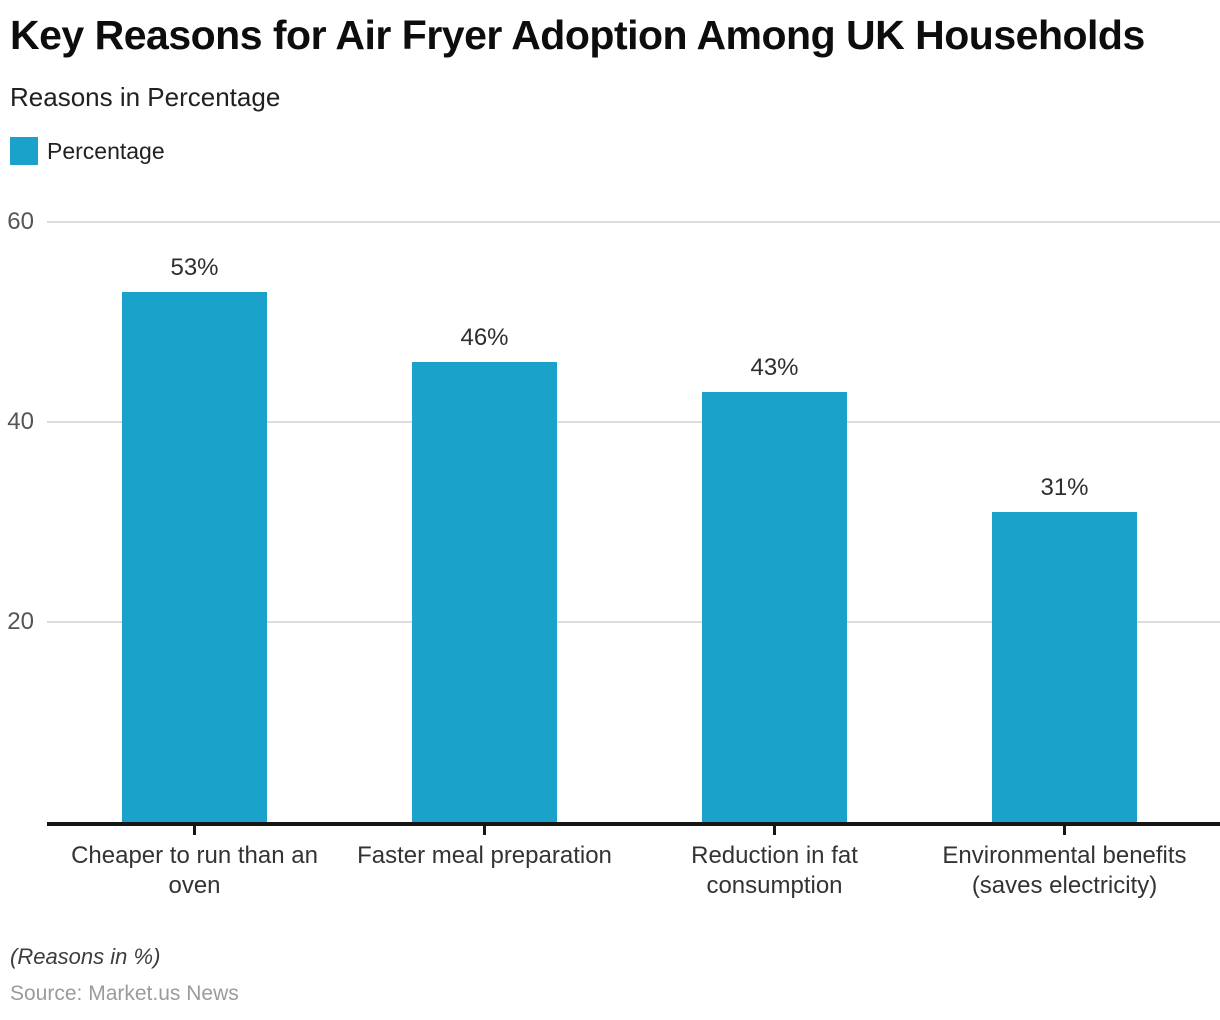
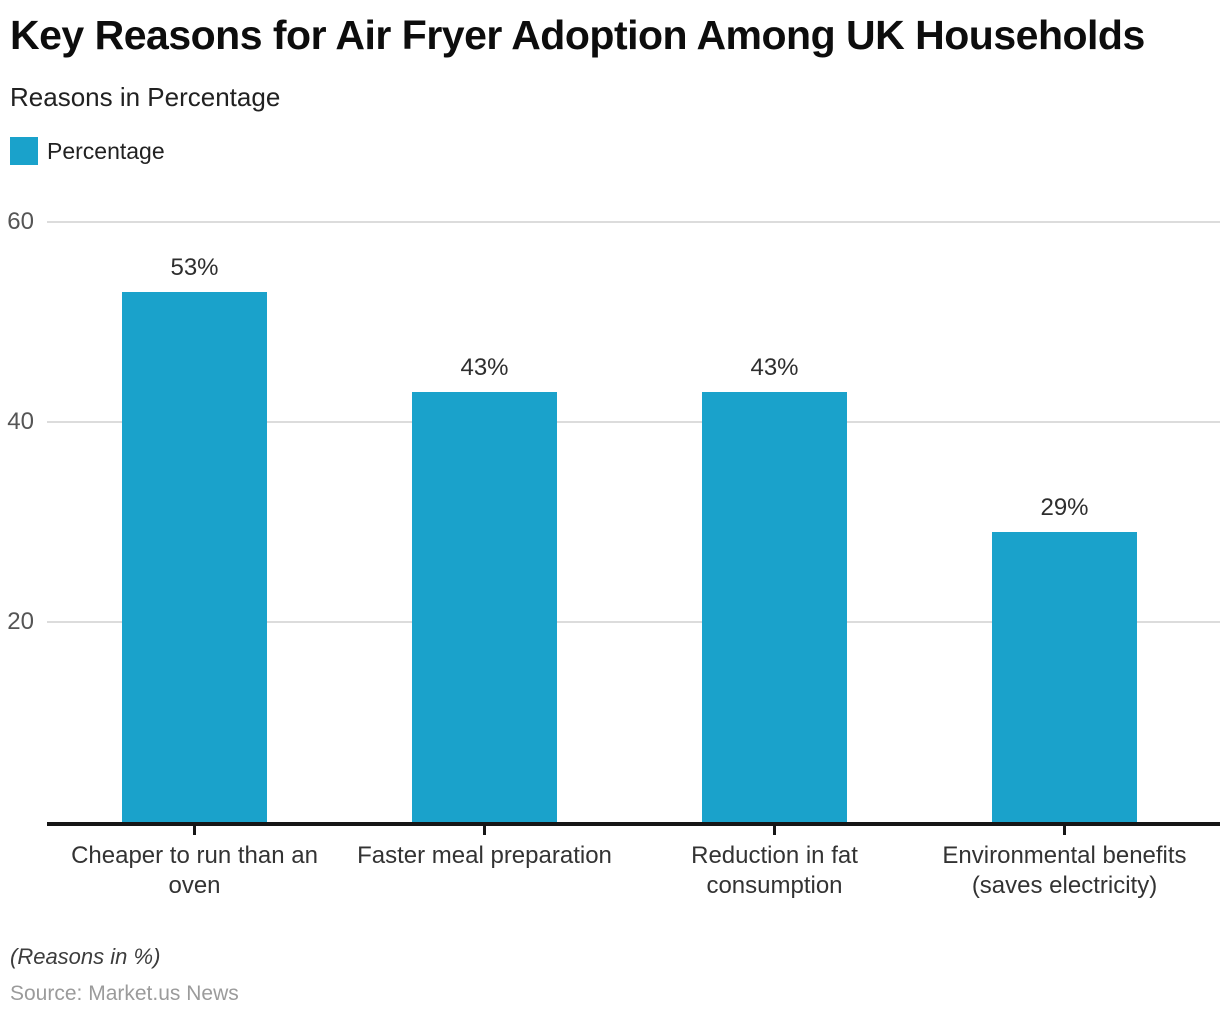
Faster meal preparation: 46% -> 43%
Environmental benefits (saves electricity): 31% -> 29%
